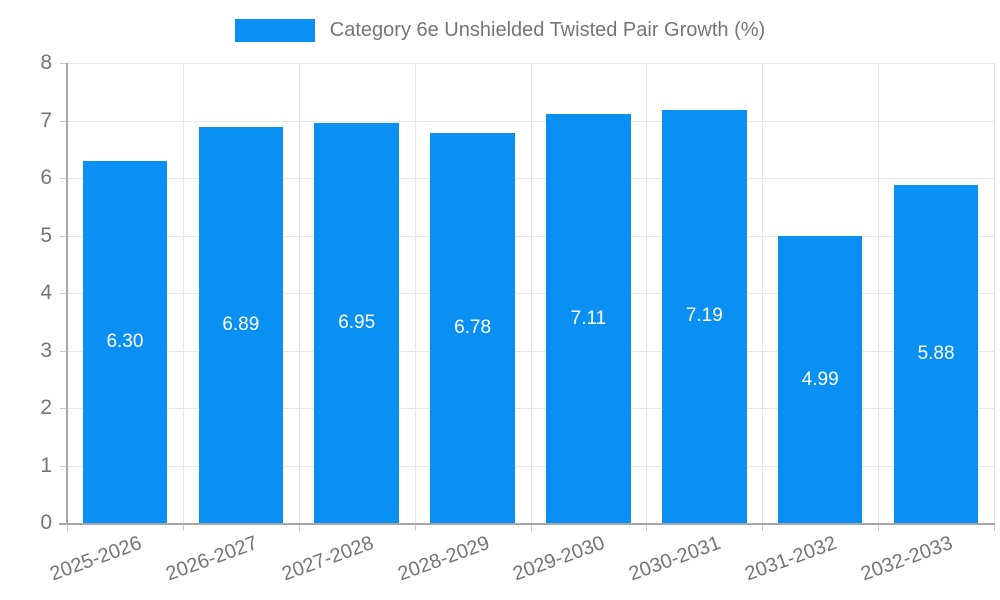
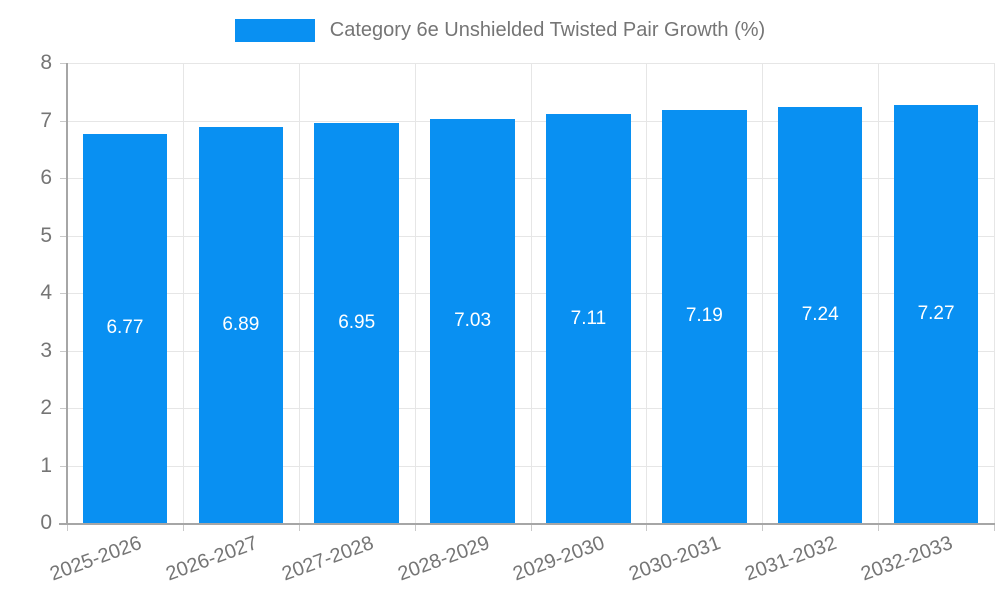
2025-2026: 6.30 -> 6.77
2028-2029: 6.78 -> 7.03
2031-2032: 4.99 -> 7.24
2032-2033: 5.88 -> 7.27
